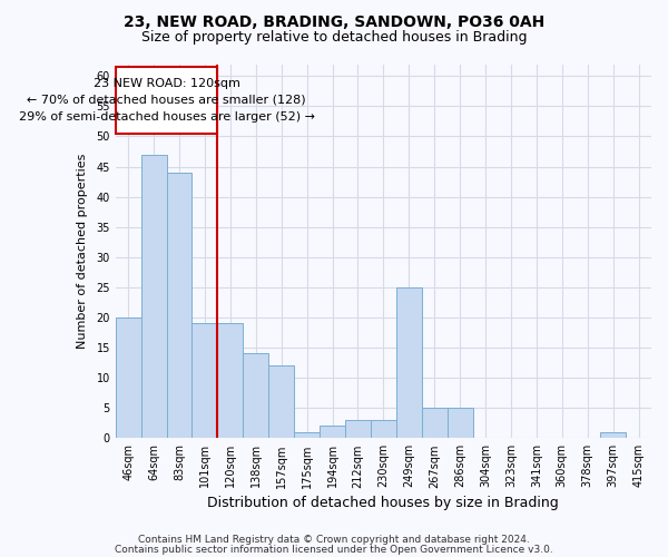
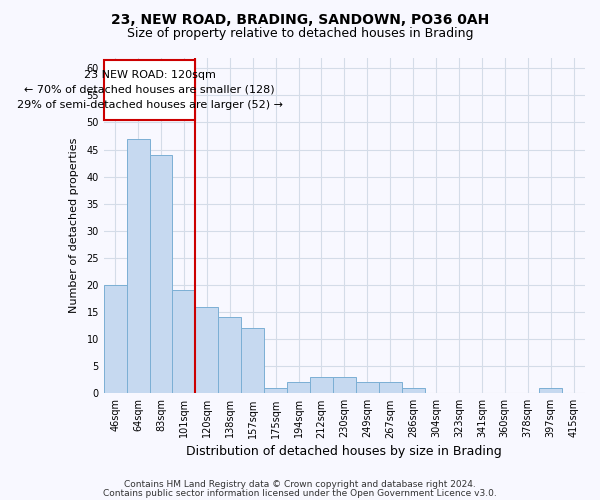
120sqm: 19 -> 16
249sqm: 25 -> 2
267sqm: 5 -> 2
286sqm: 5 -> 1
